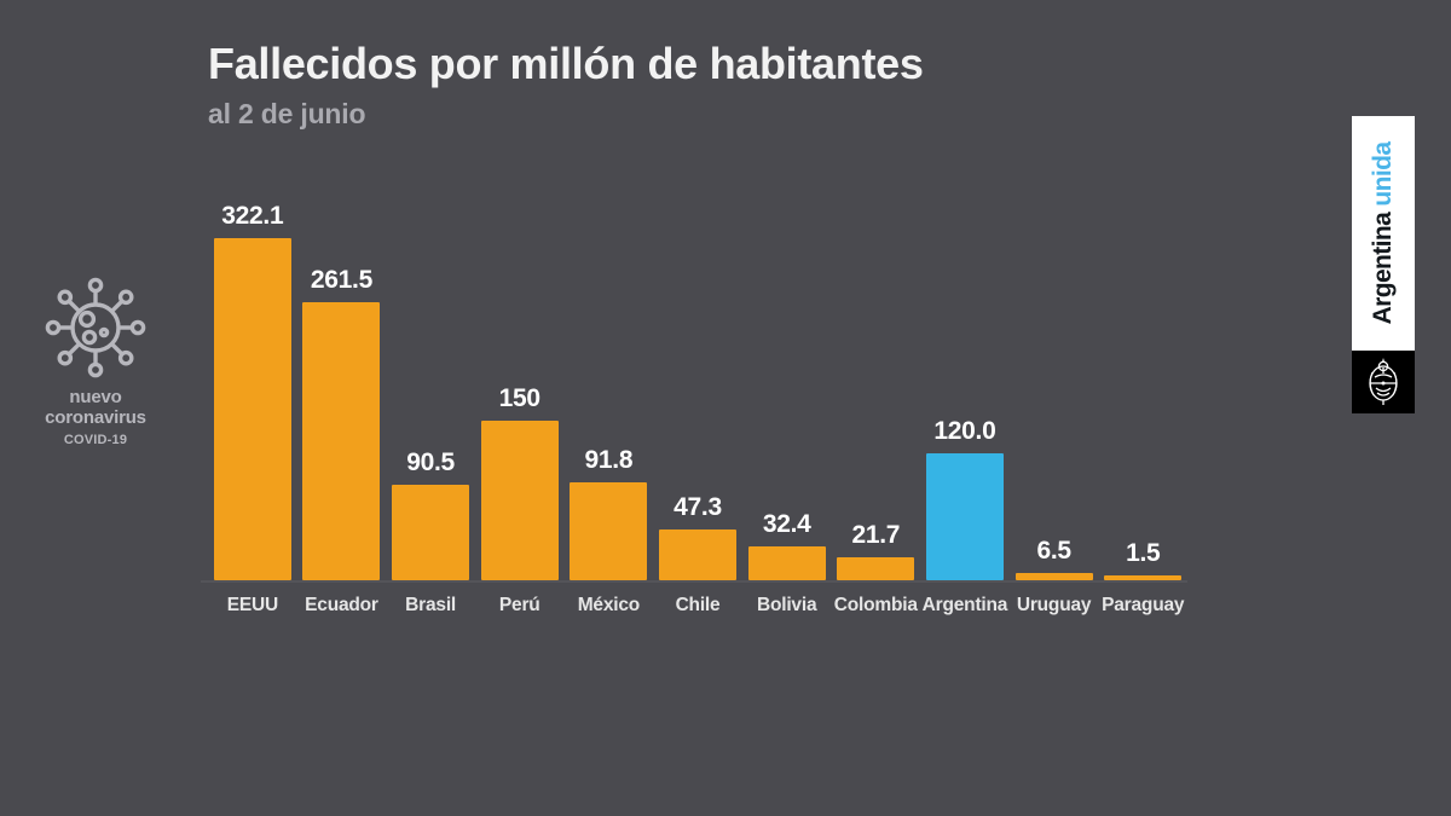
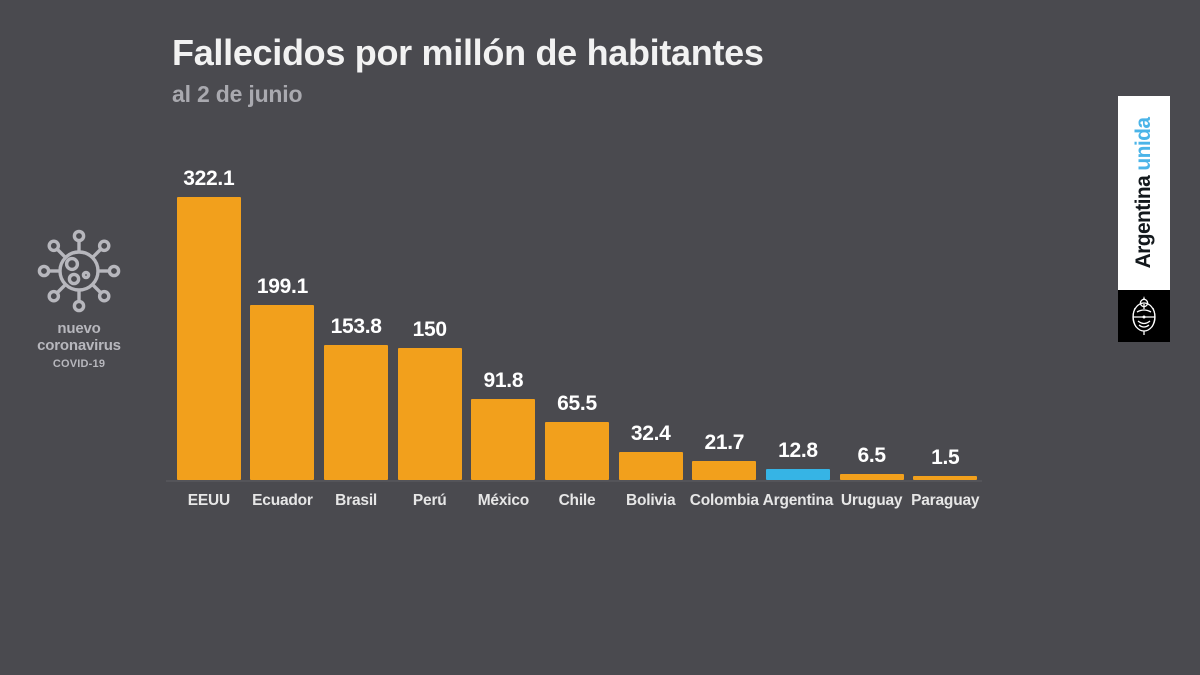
Ecuador: 261.5 -> 199.1
Brasil: 90.5 -> 153.8
Chile: 47.3 -> 65.5
Argentina: 120.0 -> 12.8
